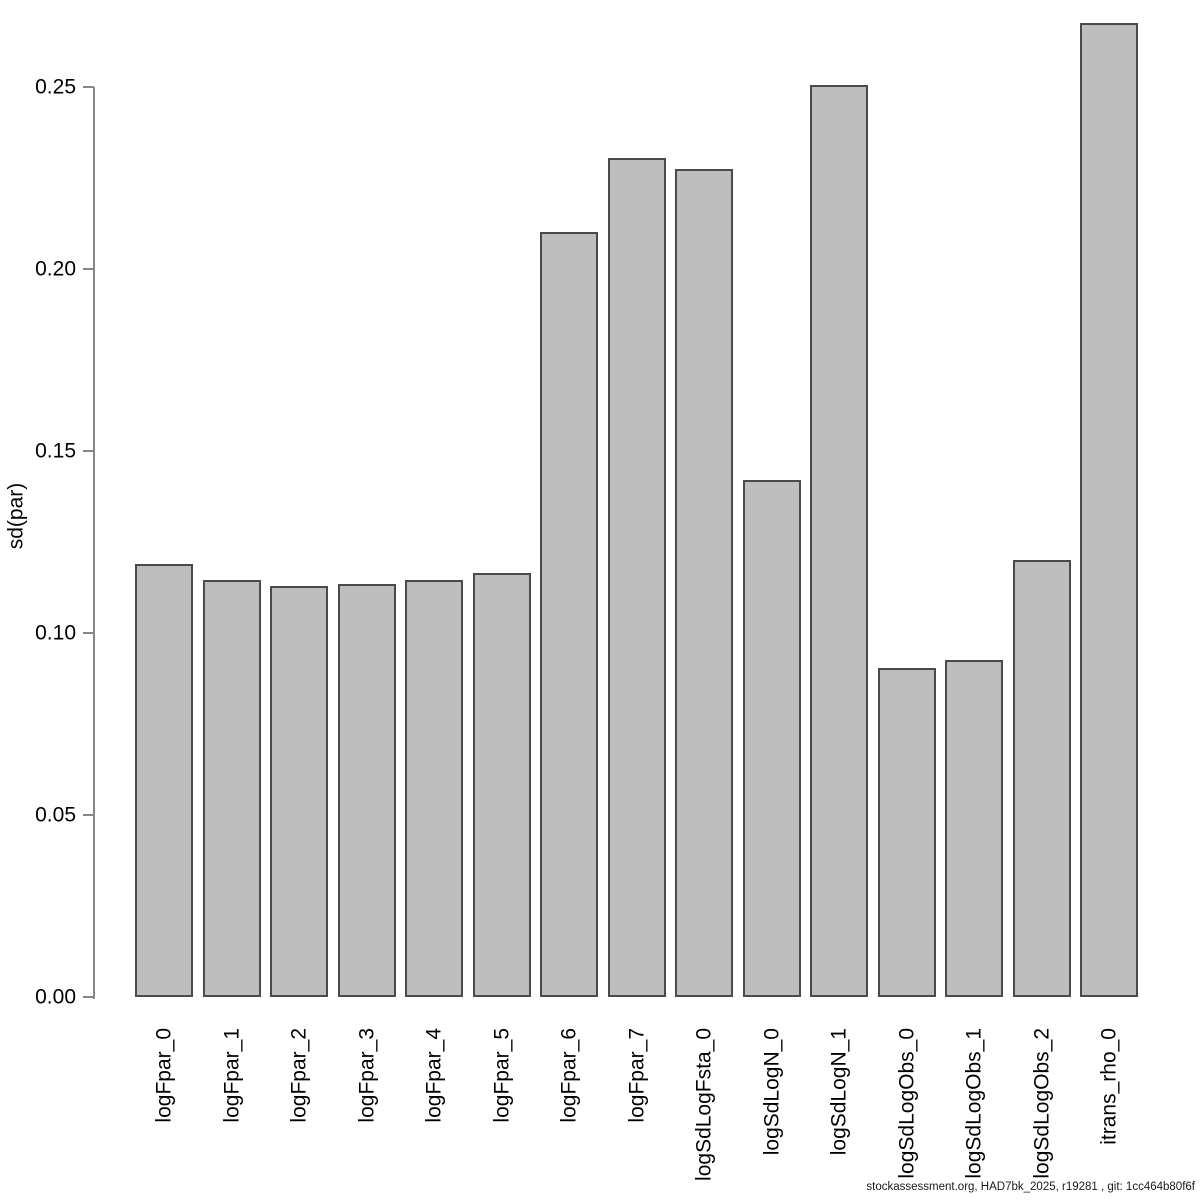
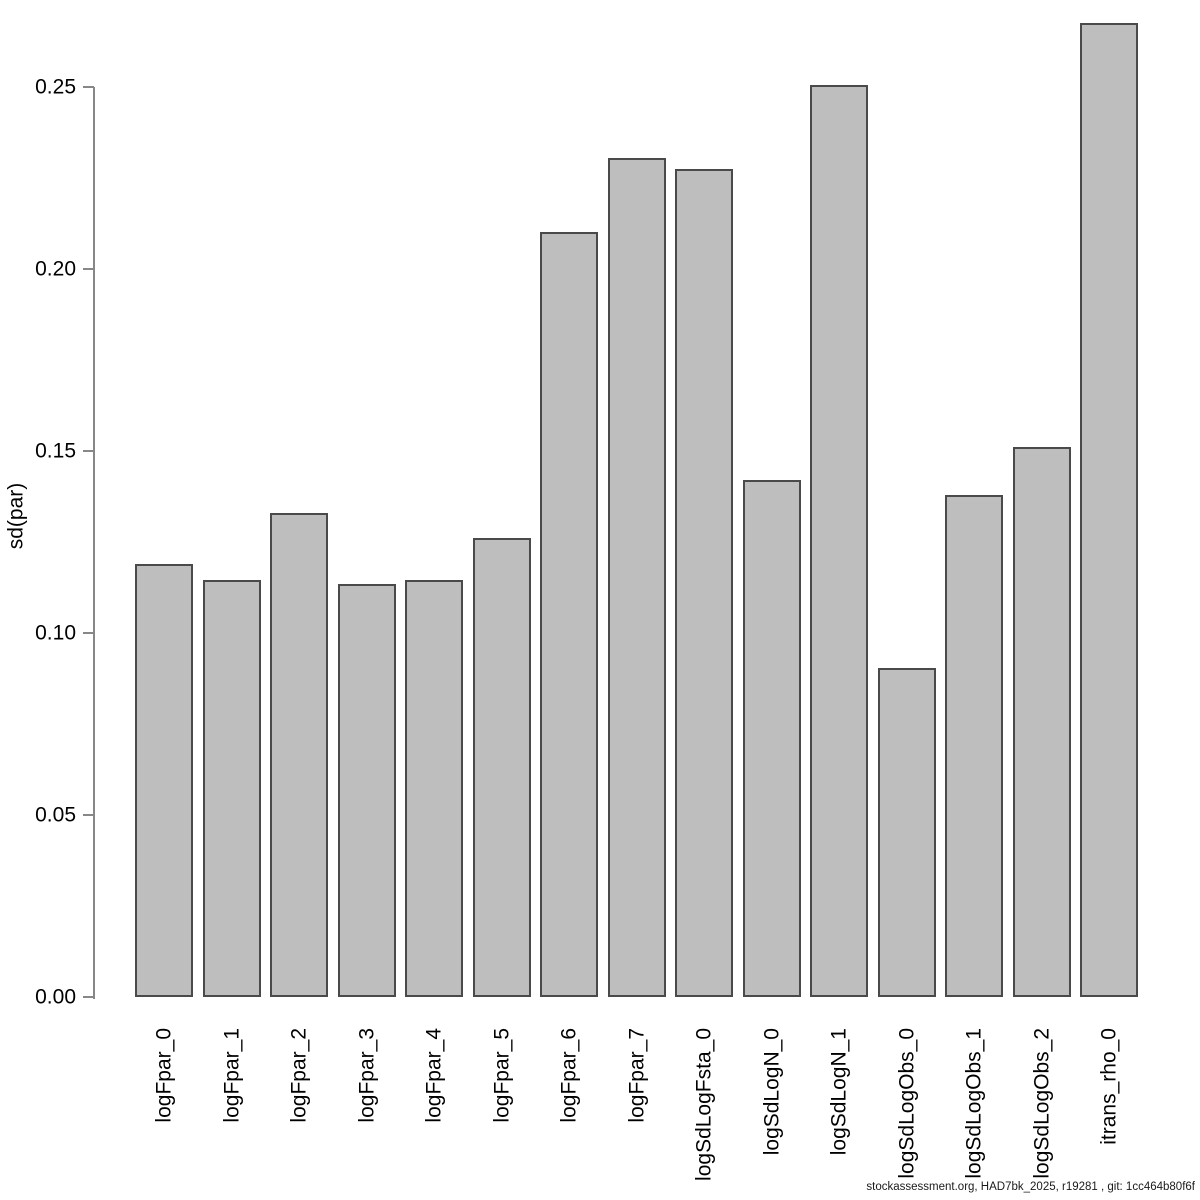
logFpar_2: 0.113 -> 0.133
logFpar_5: 0.117 -> 0.126
logSdLogObs_1: 0.092 -> 0.138
logSdLogObs_2: 0.120 -> 0.151
